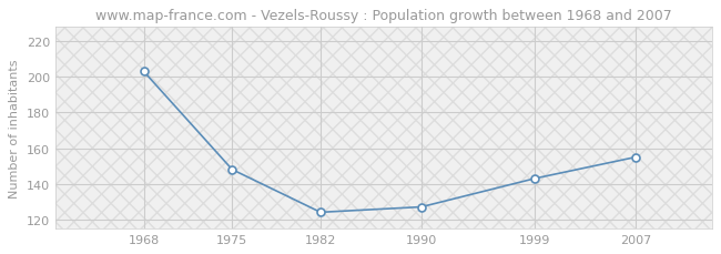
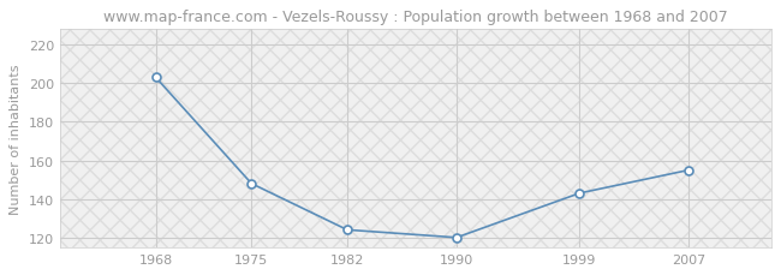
1990: 127 -> 120
